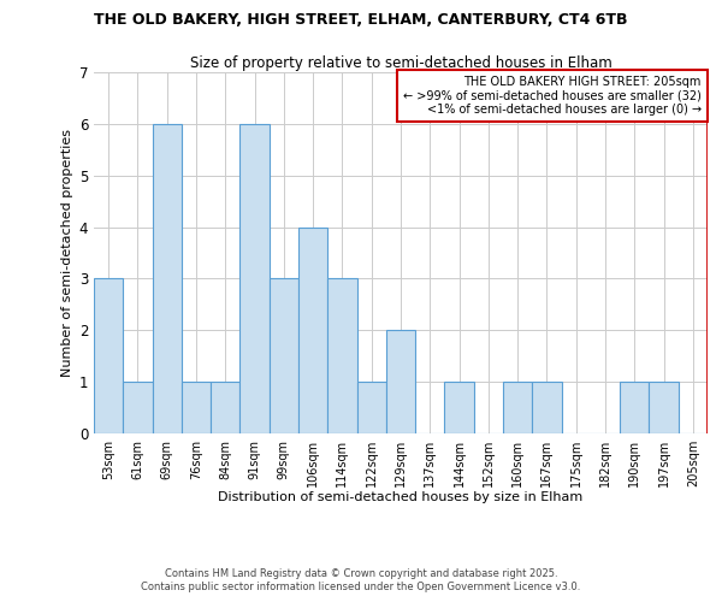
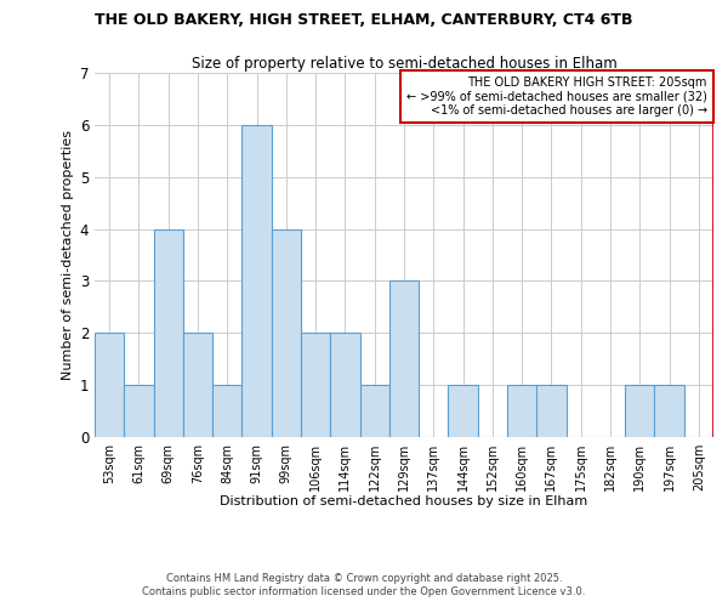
53sqm: 3 -> 2
69sqm: 6 -> 4
76sqm: 1 -> 2
99sqm: 3 -> 4
106sqm: 4 -> 2
114sqm: 3 -> 2
129sqm: 2 -> 3
